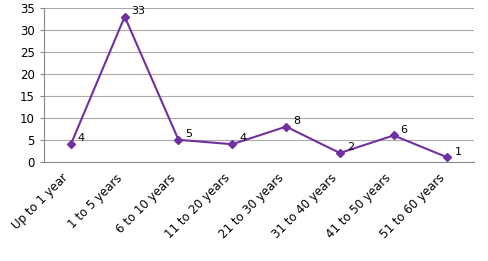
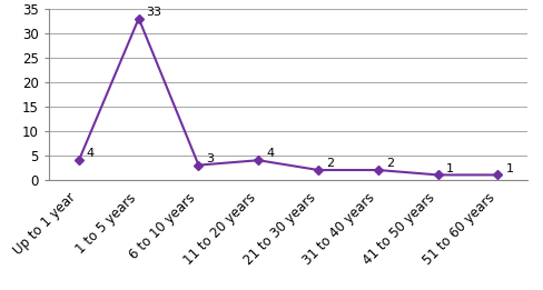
6 to 10 years: 5 -> 3
21 to 30 years: 8 -> 2
41 to 50 years: 6 -> 1
